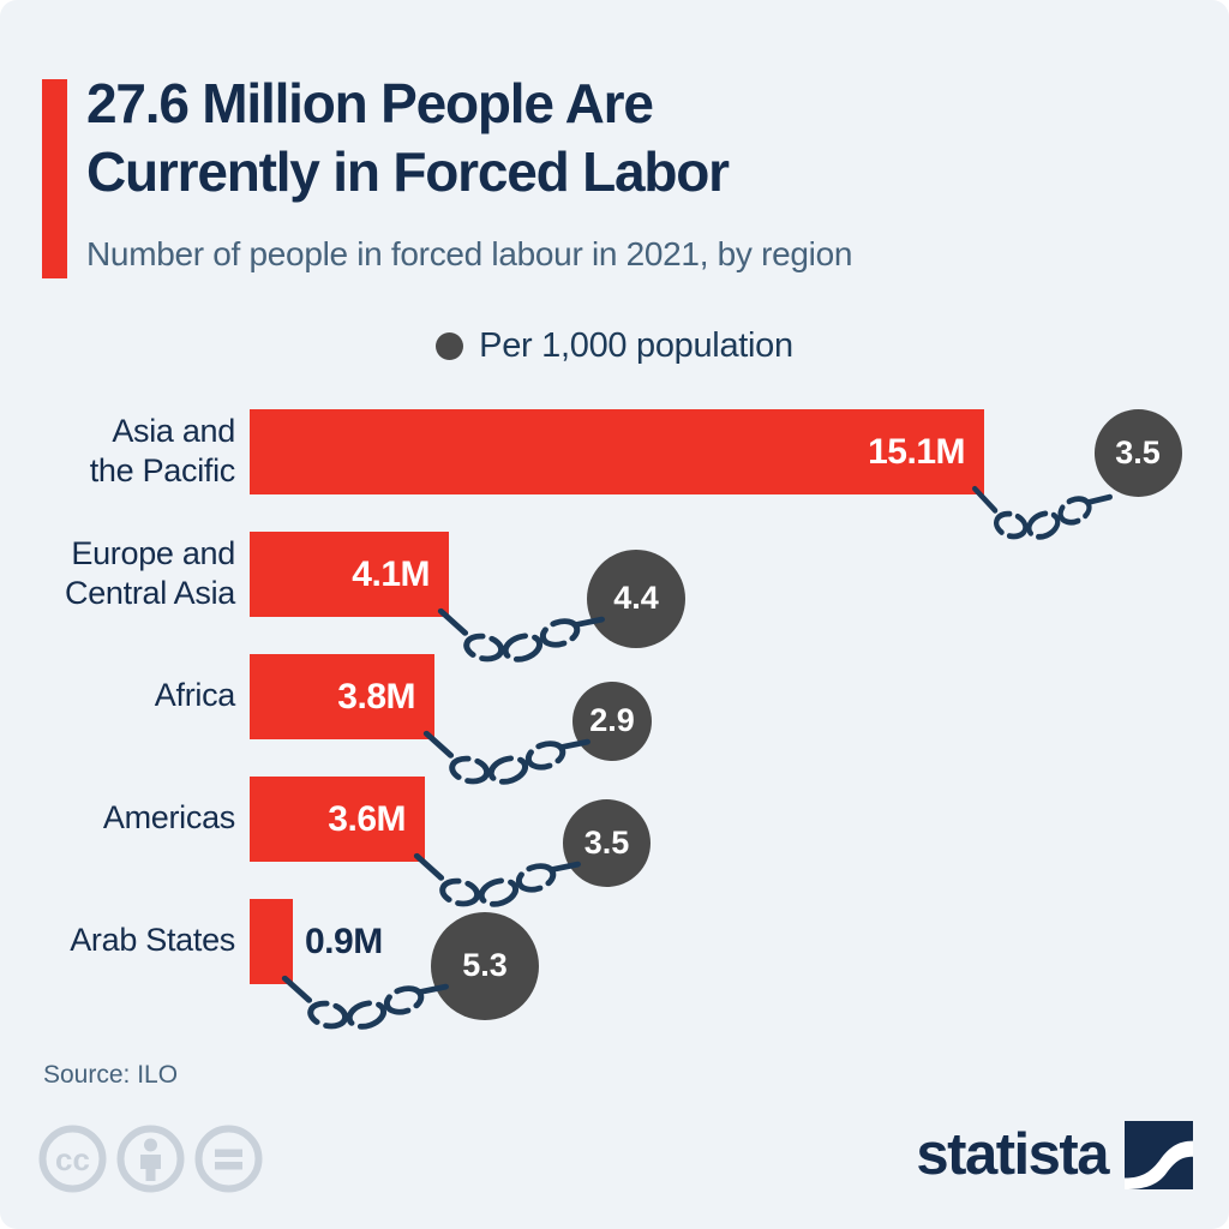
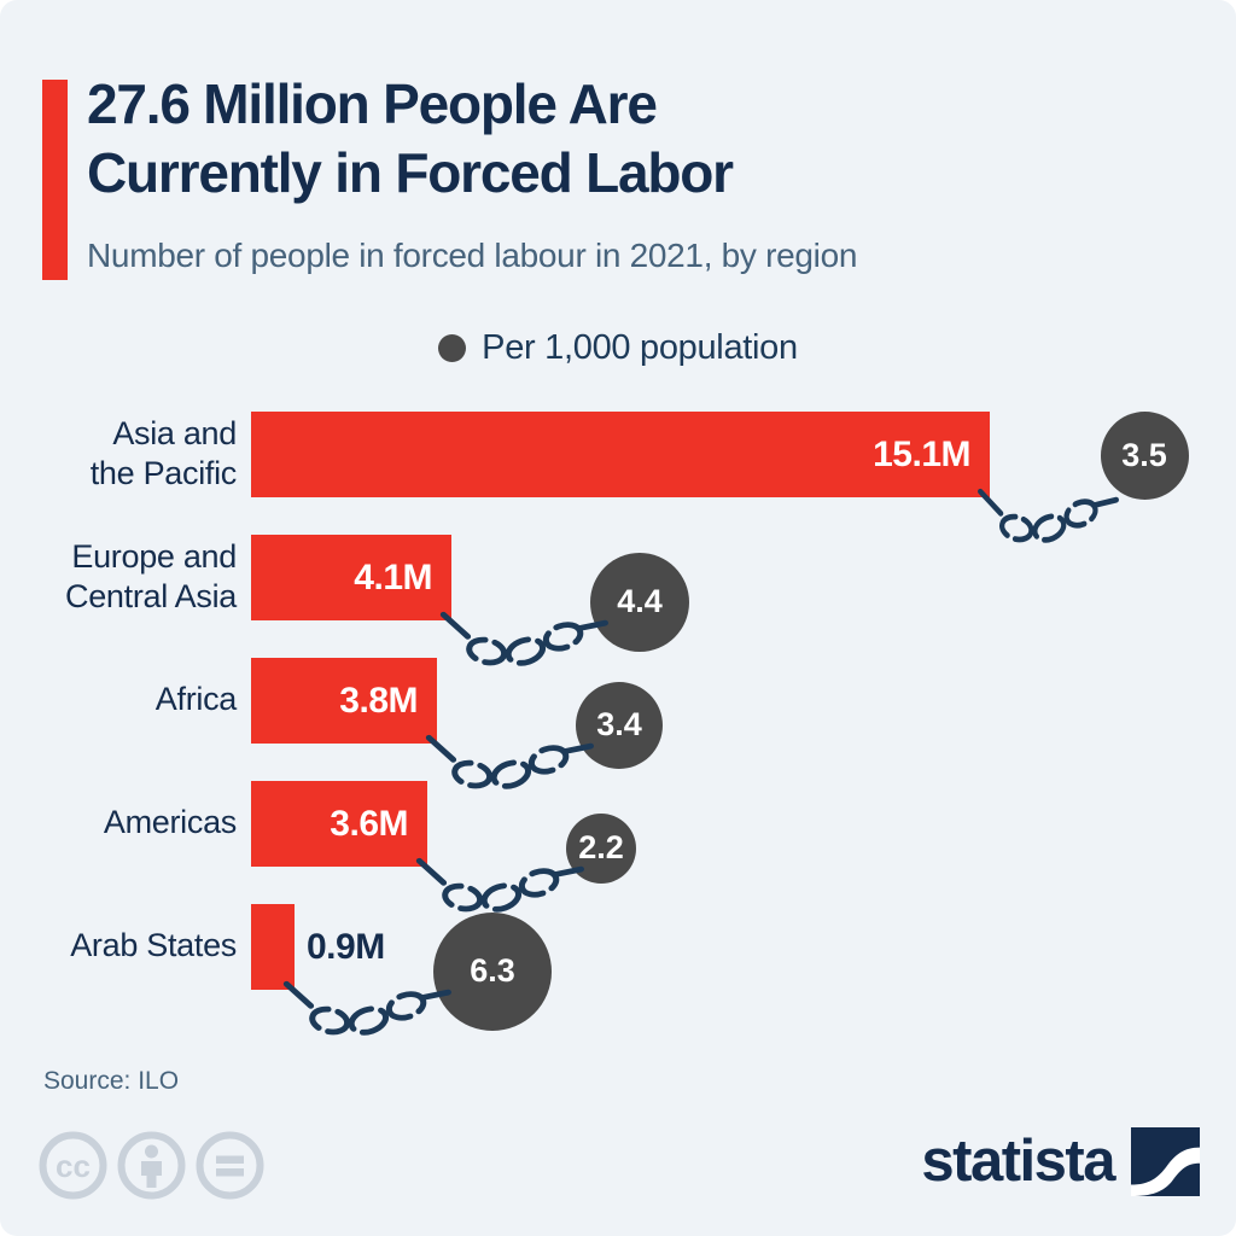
Per 1,000 population/Africa: 2.9 -> 3.4
Per 1,000 population/Americas: 3.5 -> 2.2
Per 1,000 population/Arab States: 5.3 -> 6.3
